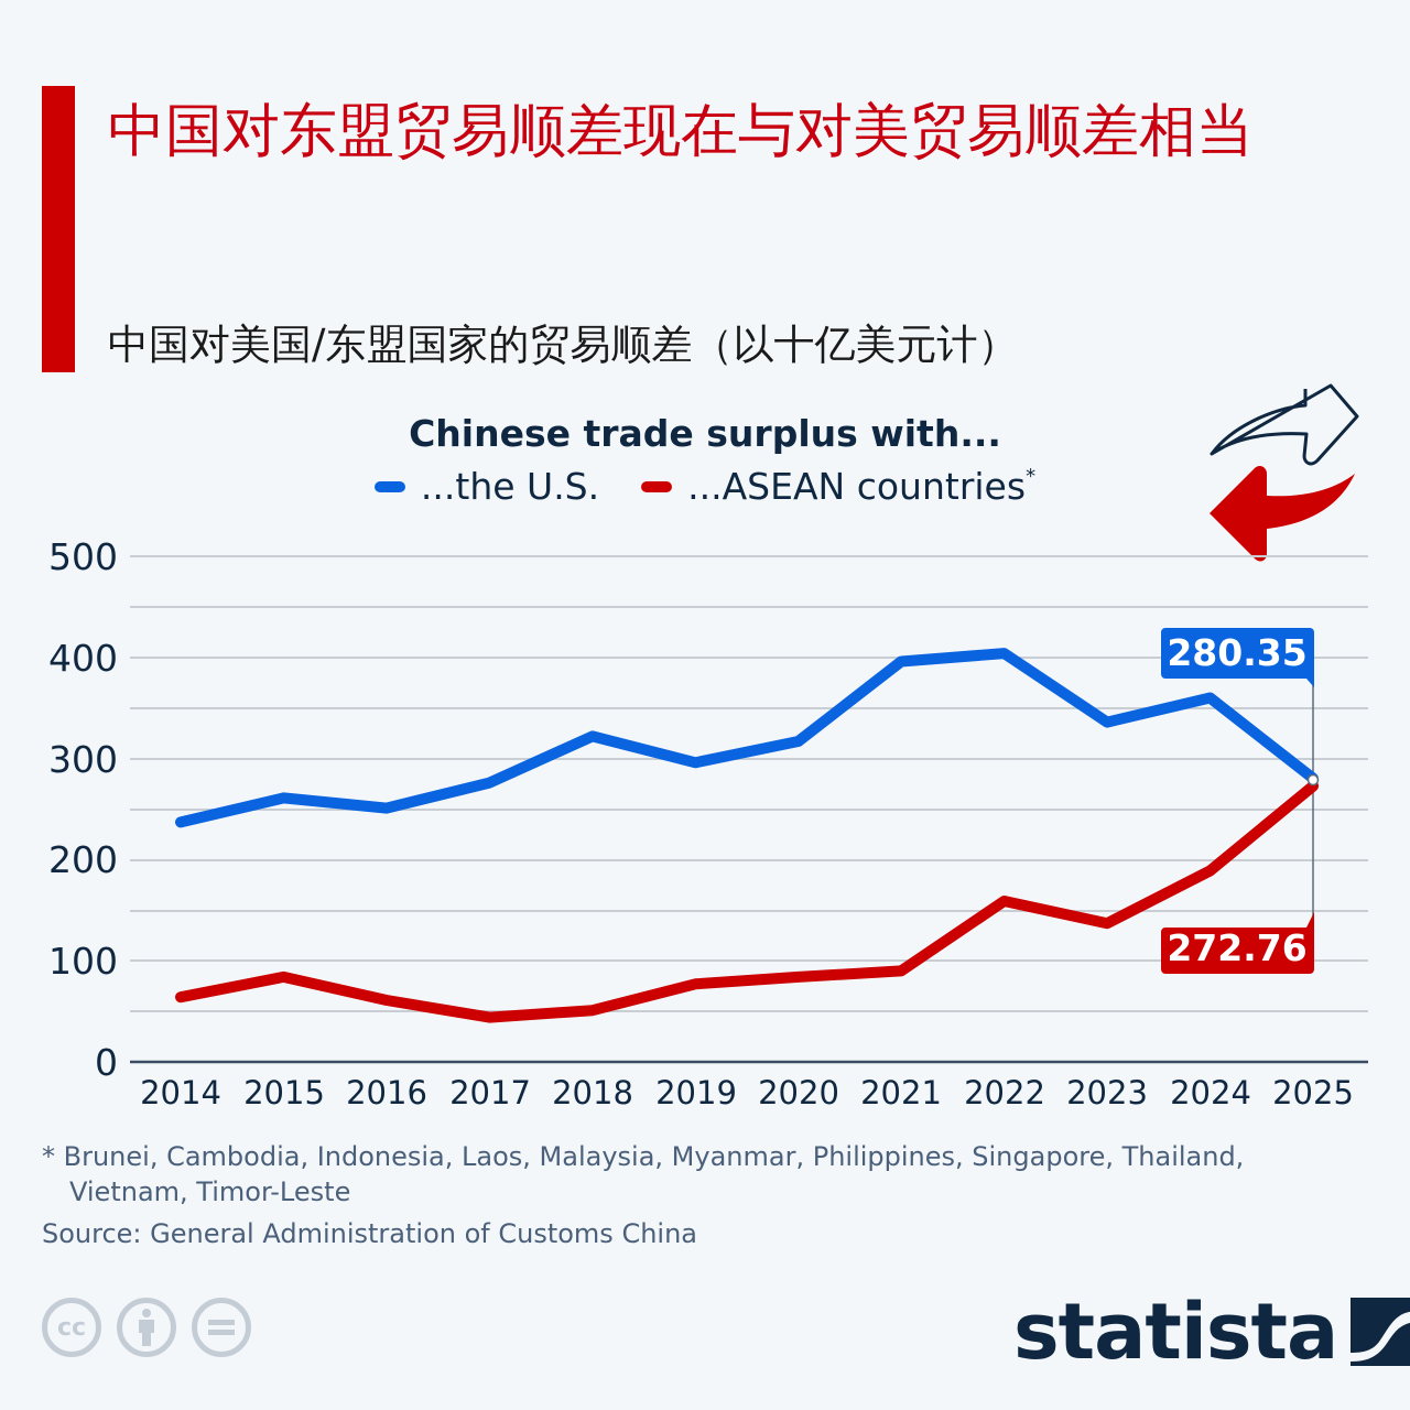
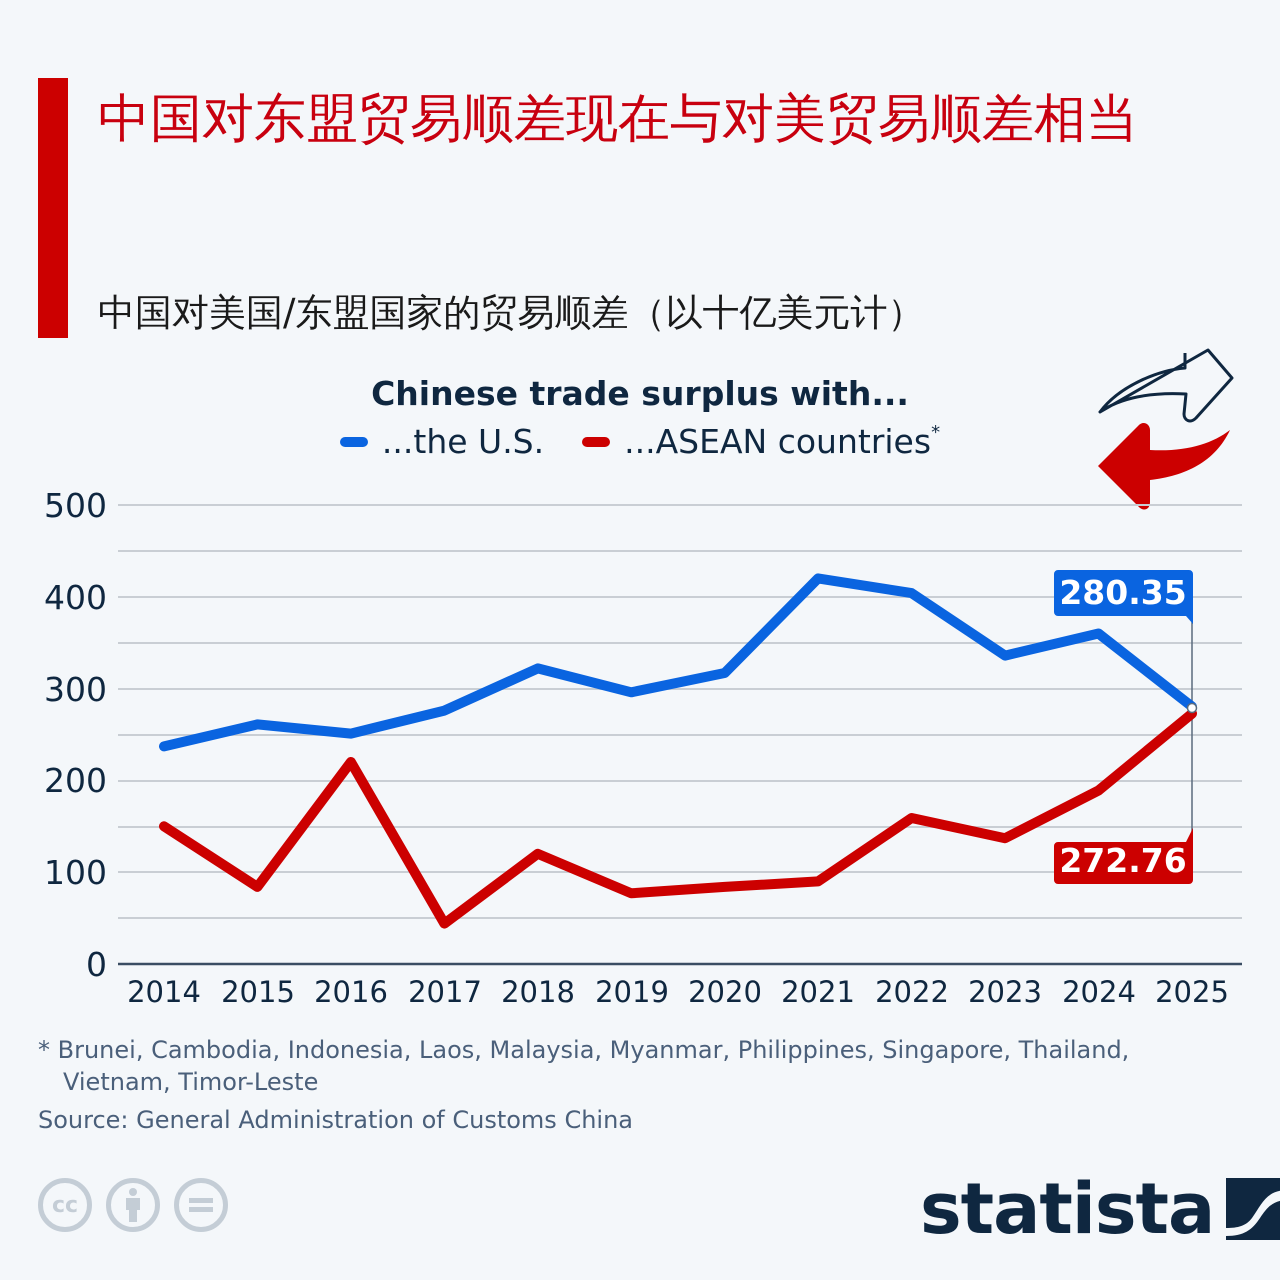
...ASEAN countries*/2014: 60 -> 150
...ASEAN countries*/2016: 60 -> 220
...ASEAN countries*/2018: 50 -> 120
...the U.S./2021: 400 -> 420
